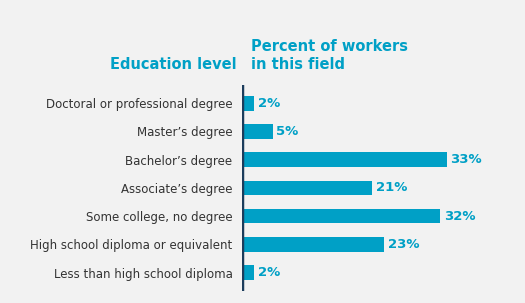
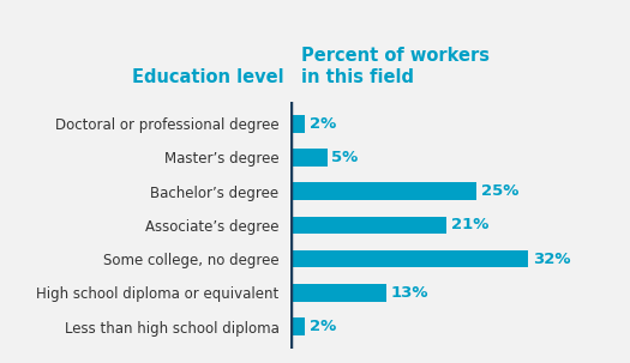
Bachelor’s degree: 33% -> 25%
High school diploma or equivalent: 23% -> 13%
